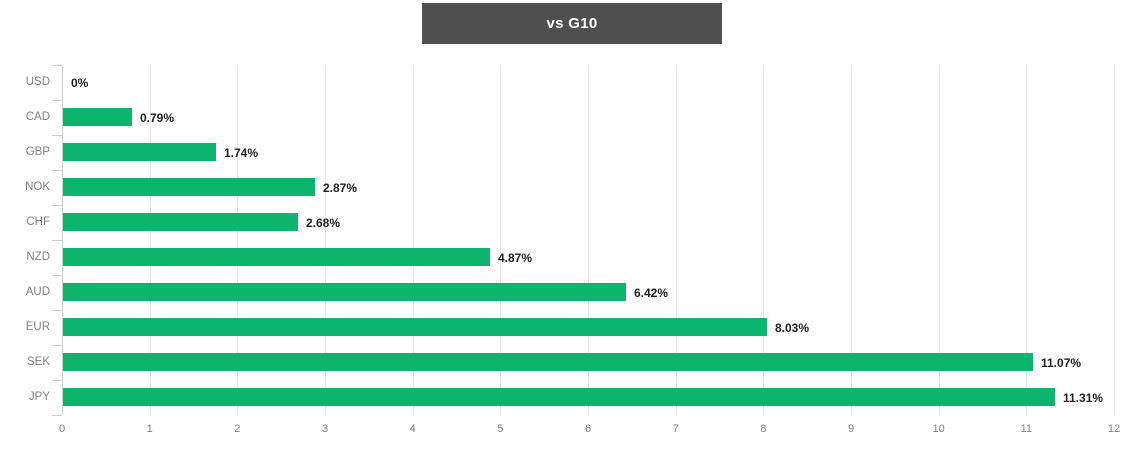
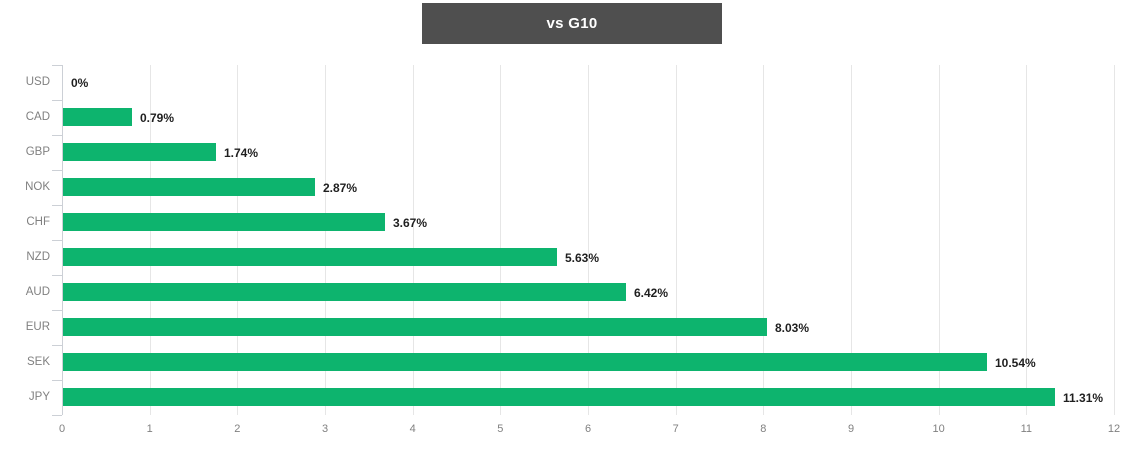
CHF: 2.68% -> 3.67%
NZD: 4.87% -> 5.63%
SEK: 11.07% -> 10.54%
